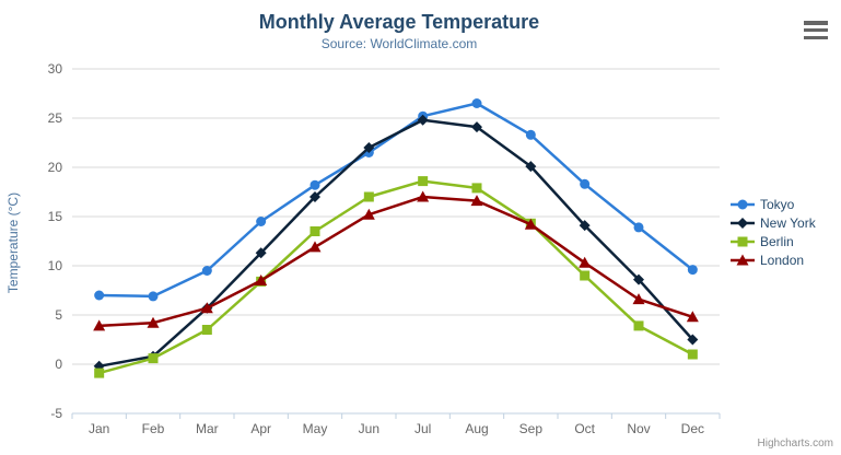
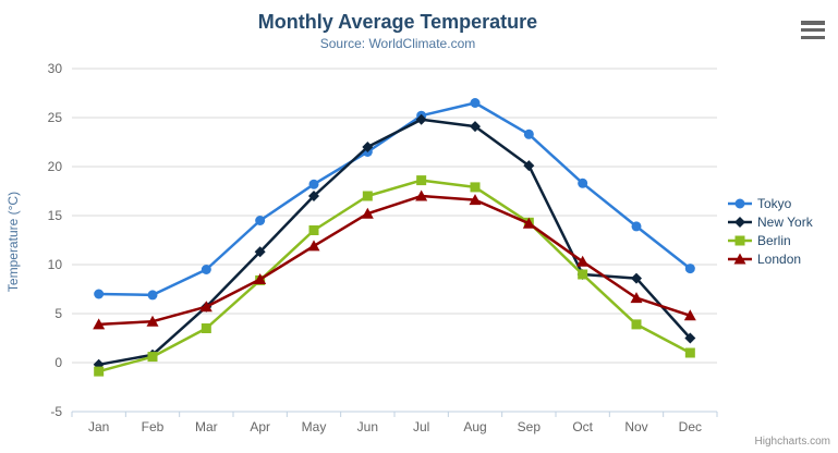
New York/Oct: 14 -> 9
